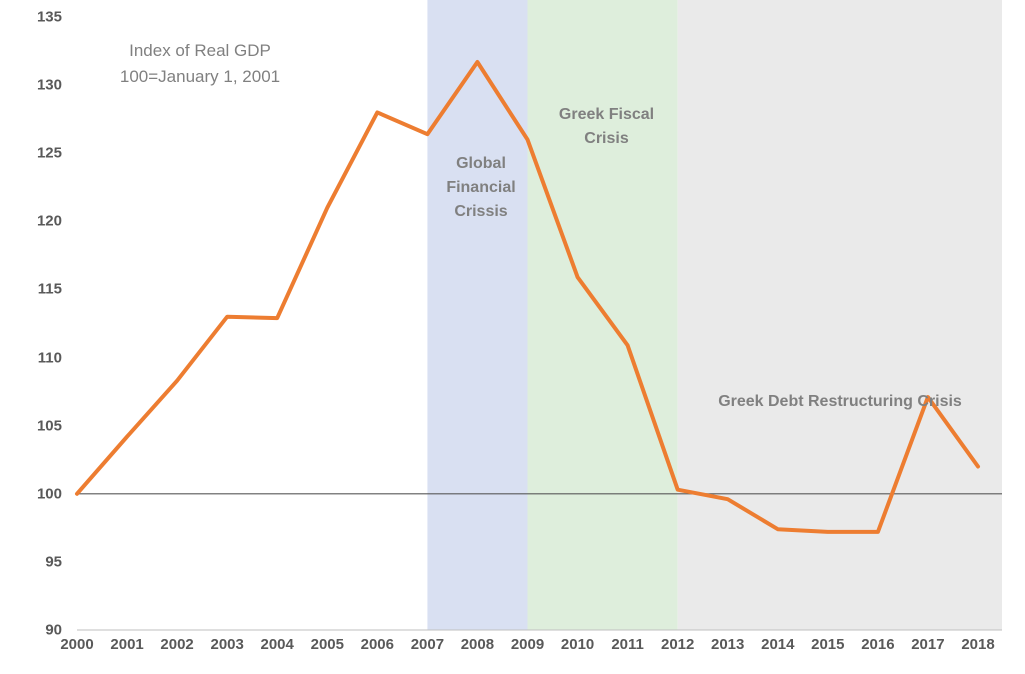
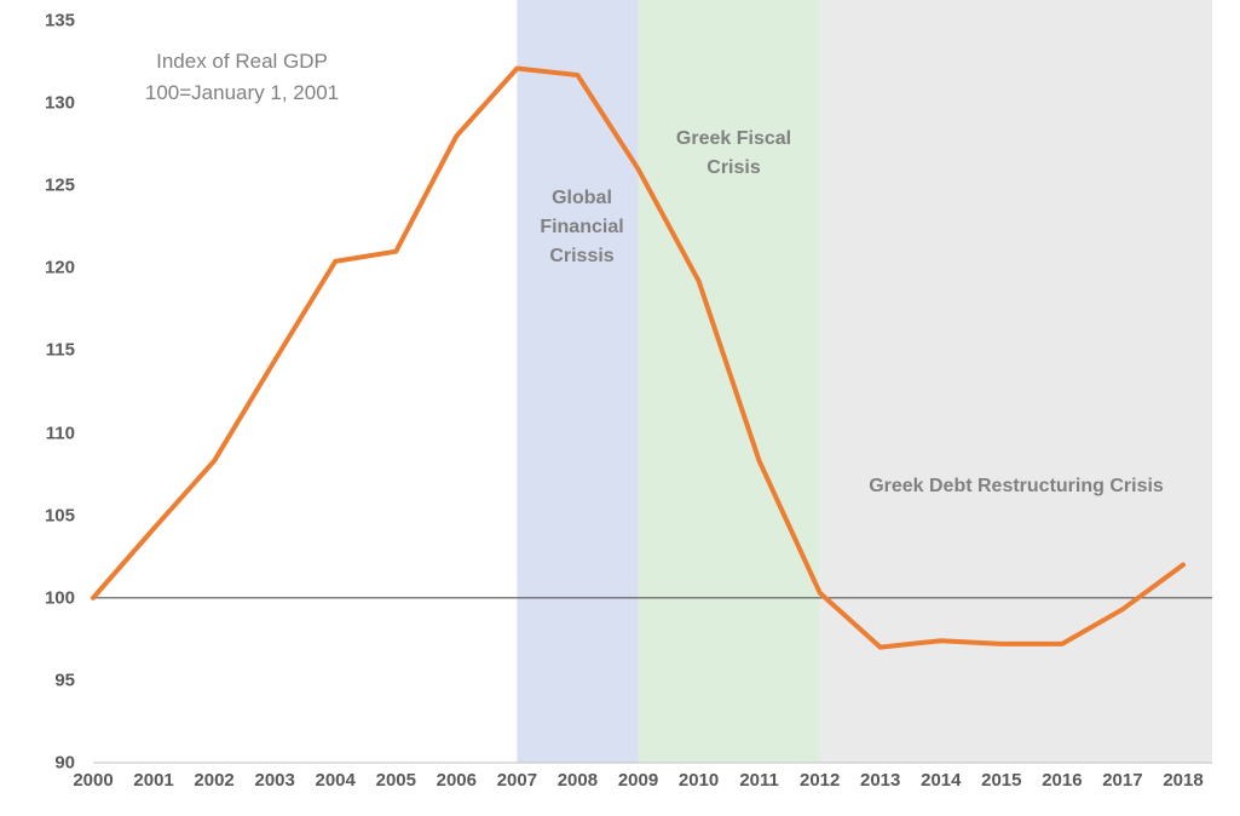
2003: 113.0 -> 114.4
2004: 112.9 -> 120.4
2007: 126.4 -> 132.1
2010: 115.9 -> 119.2
2011: 110.9 -> 108.3
2013: 99.6 -> 97.0
2017: 107.1 -> 99.3
